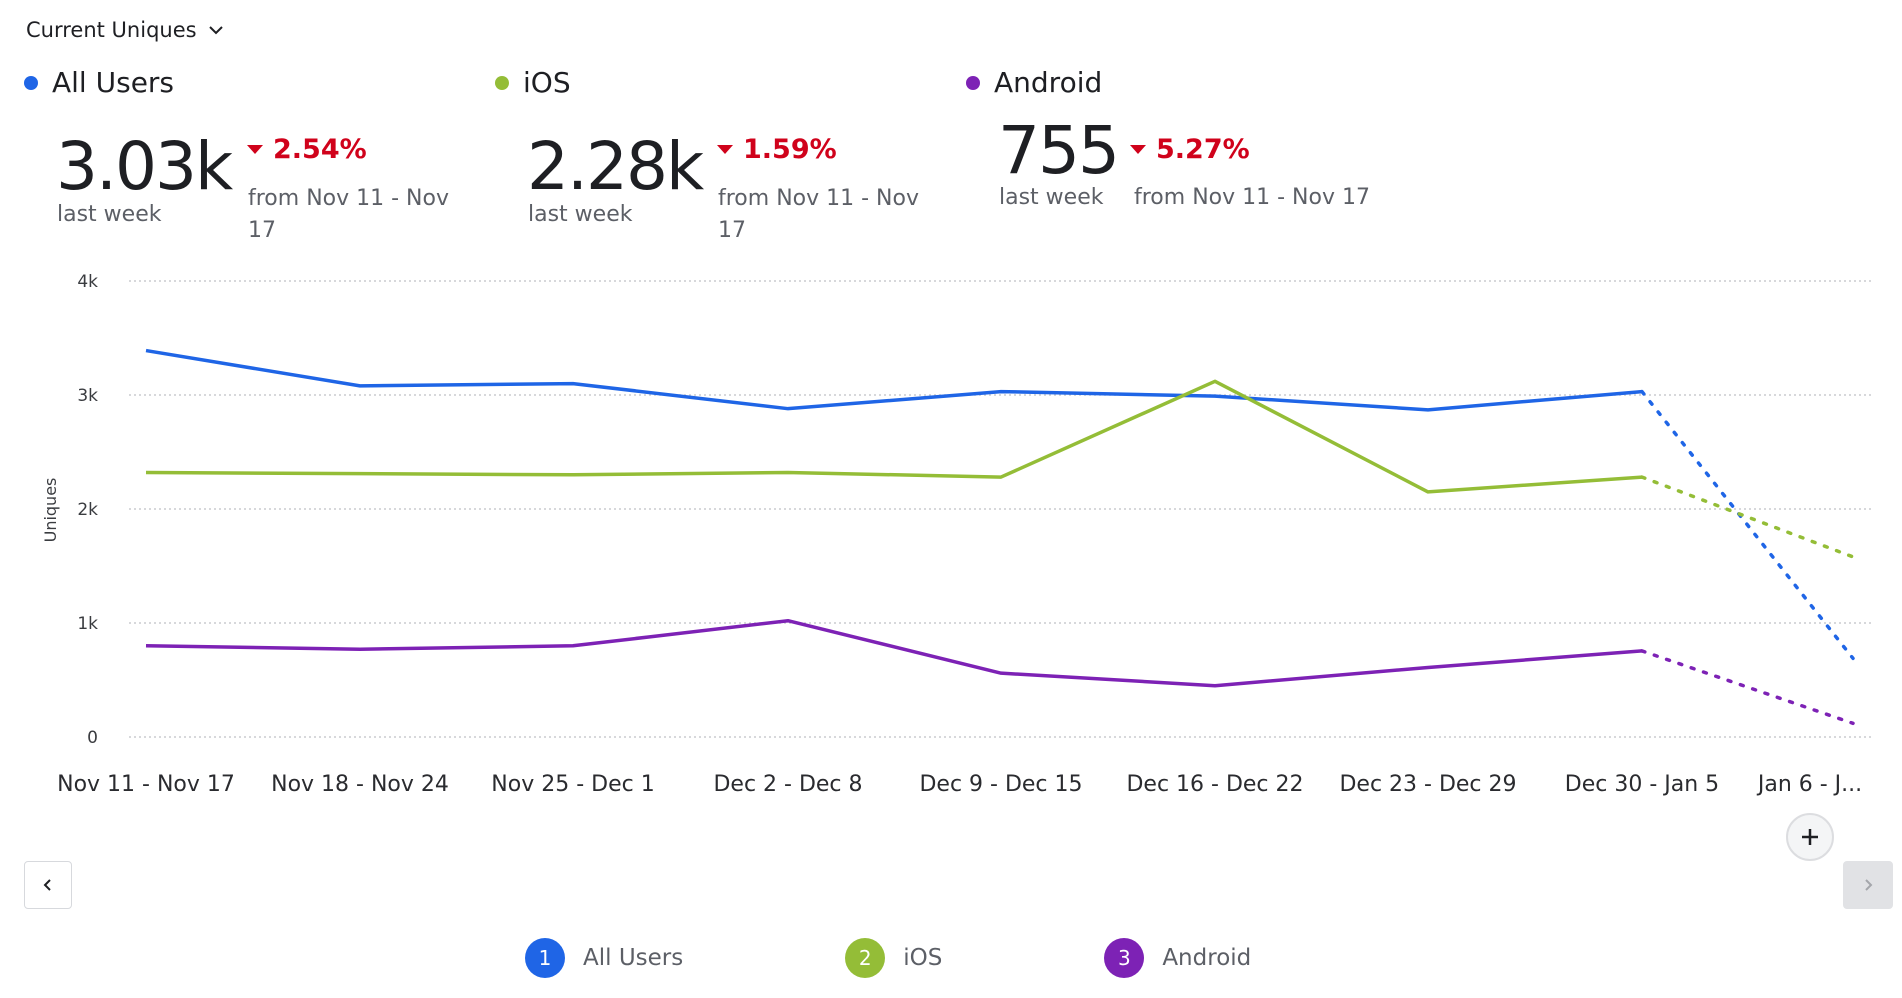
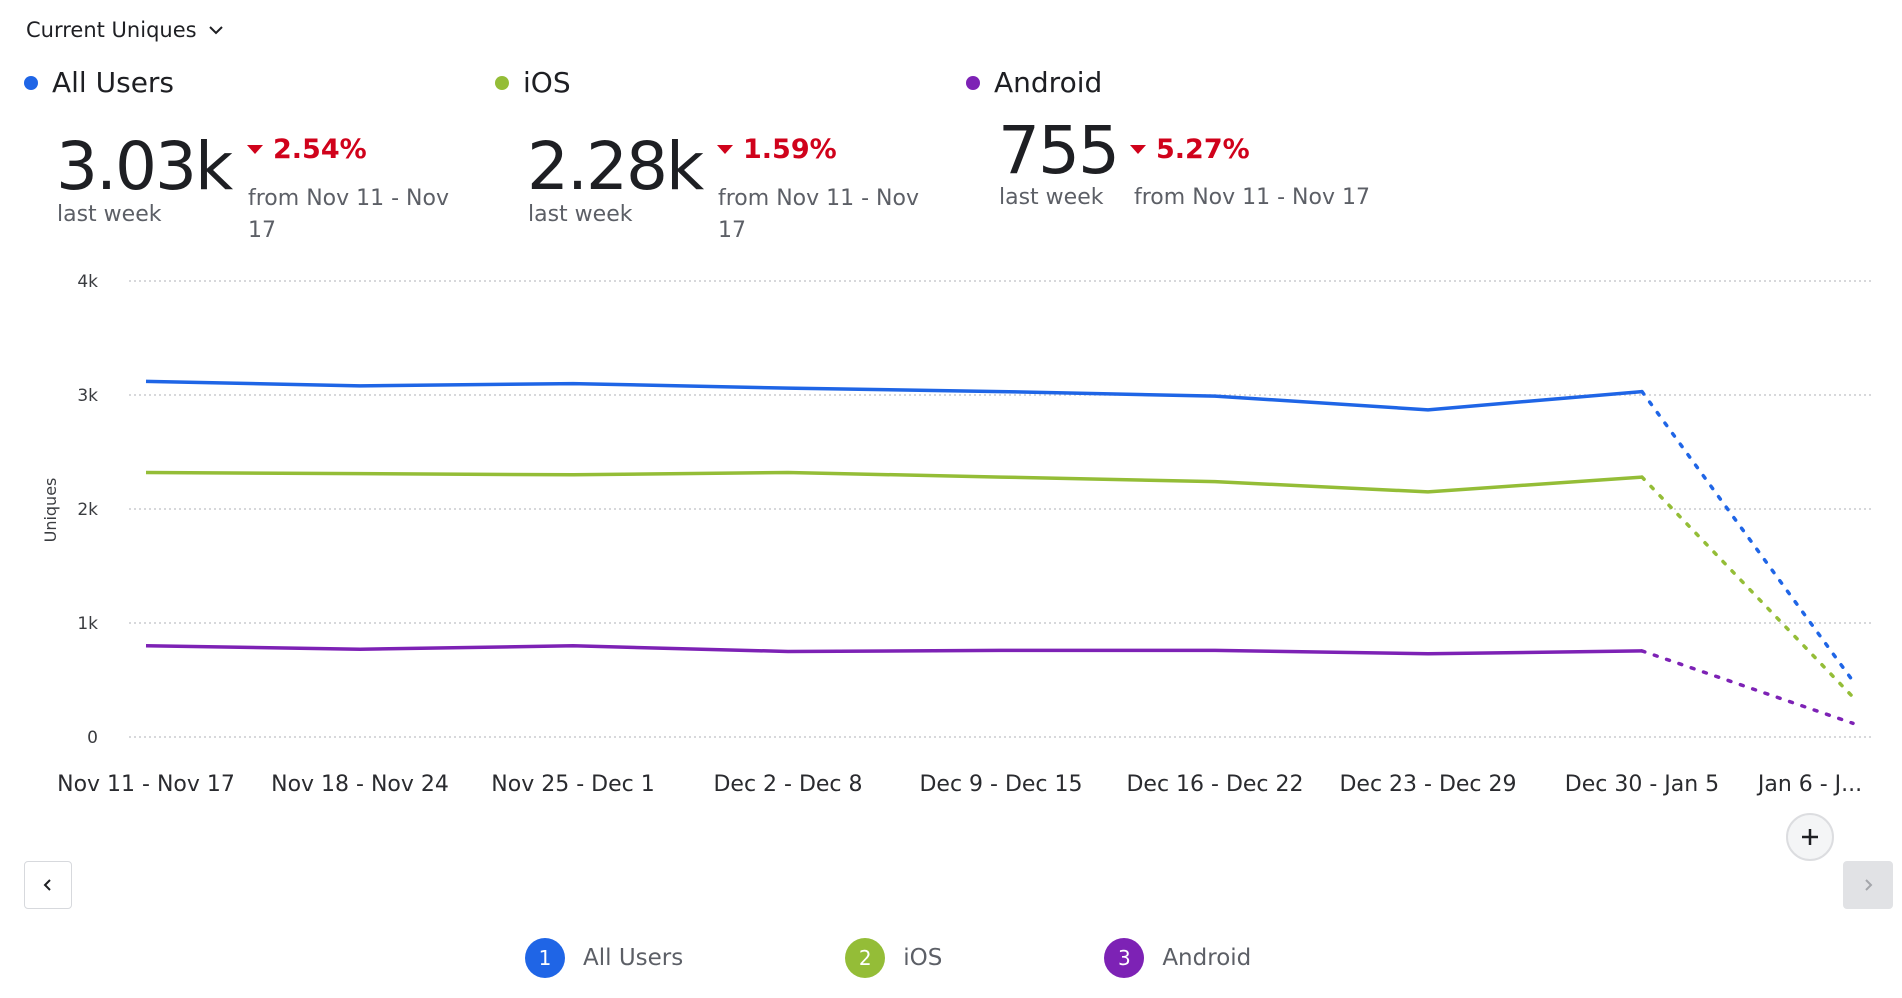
All Users/Nov 11 - Nov 17: 3.39k -> 3.12k
All Users/Dec 2 - Dec 8: 2.88k -> 3.06k
Android/Dec 2 - Dec 8: 1.02k -> 0.75k
Android/Dec 9 - Dec 15: 0.56k -> 0.76k
iOS/Dec 16 - Dec 22: 3.12k -> 2.24k
Android/Dec 16 - Dec 22: 0.45k -> 0.76k
Android/Dec 23 - Dec 29: 0.61k -> 0.73k
All Users/Jan 6 - J...: 0.69k -> 0.49k
iOS/Jan 6 - J...: 1.58k -> 0.35k
